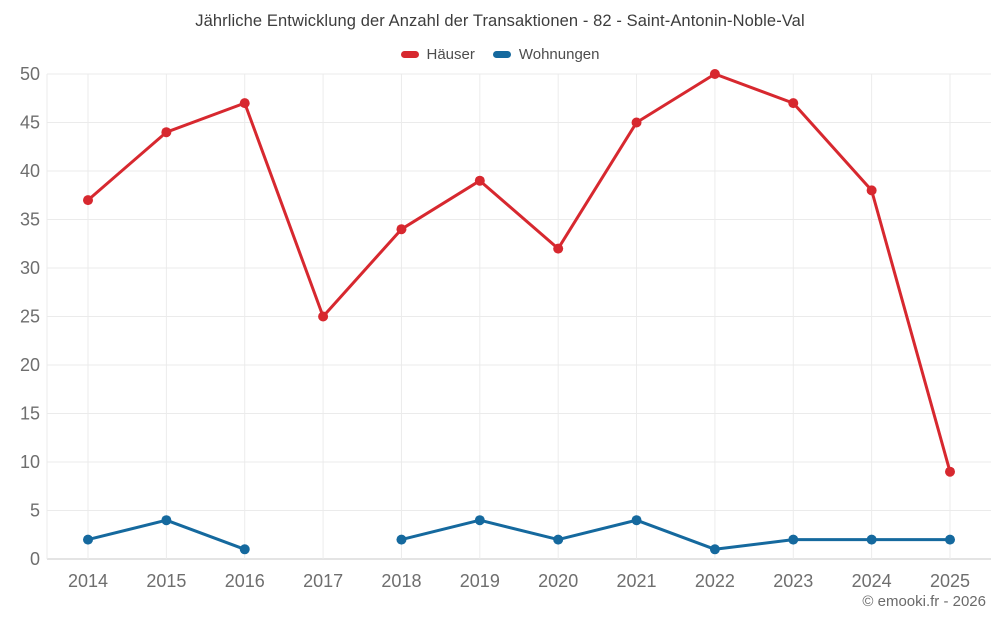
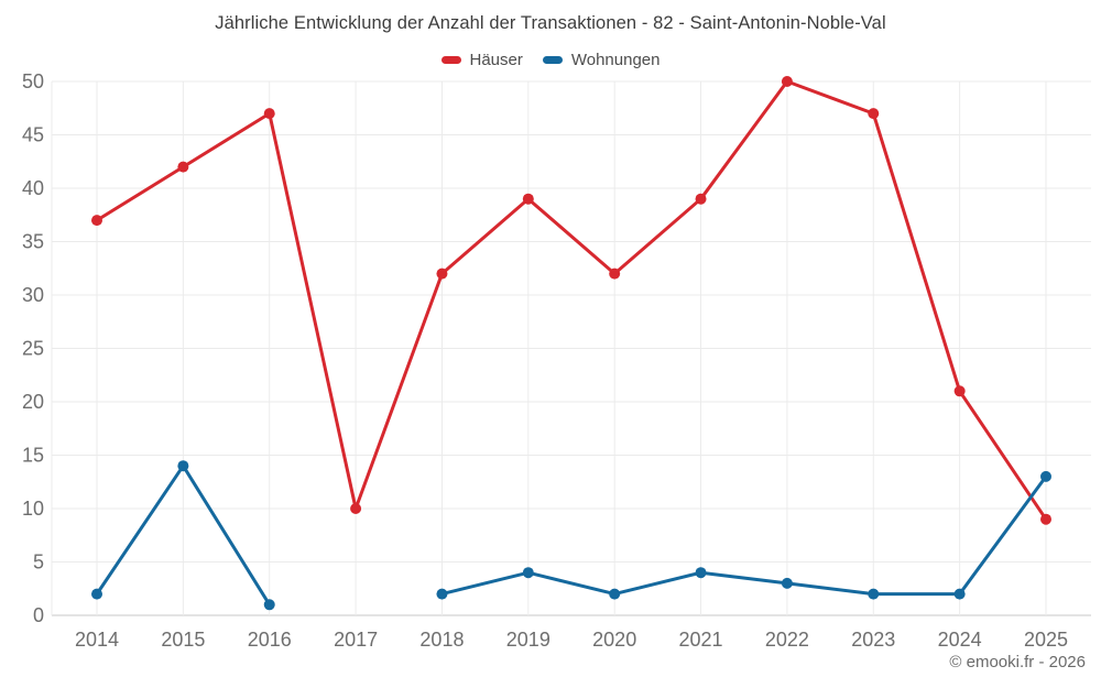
Häuser/2015: 44 -> 42
Wohnungen/2015: 4 -> 14
Häuser/2017: 25 -> 10
Häuser/2018: 34 -> 32
Häuser/2021: 45 -> 39
Wohnungen/2022: 1 -> 3
Häuser/2024: 38 -> 21
Wohnungen/2025: 2 -> 13
